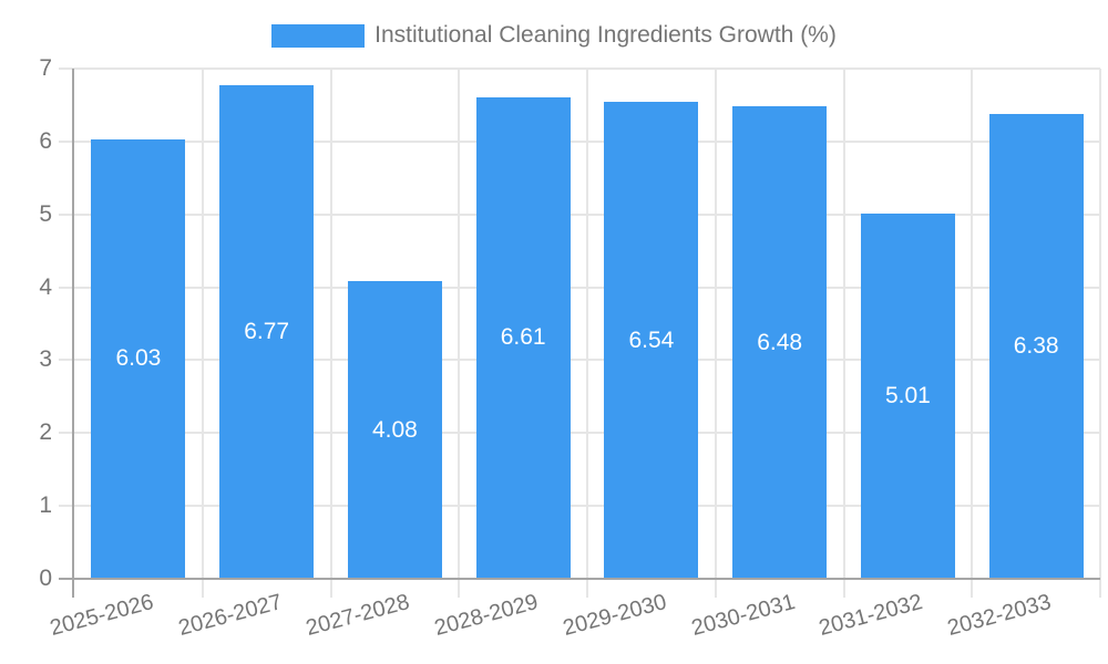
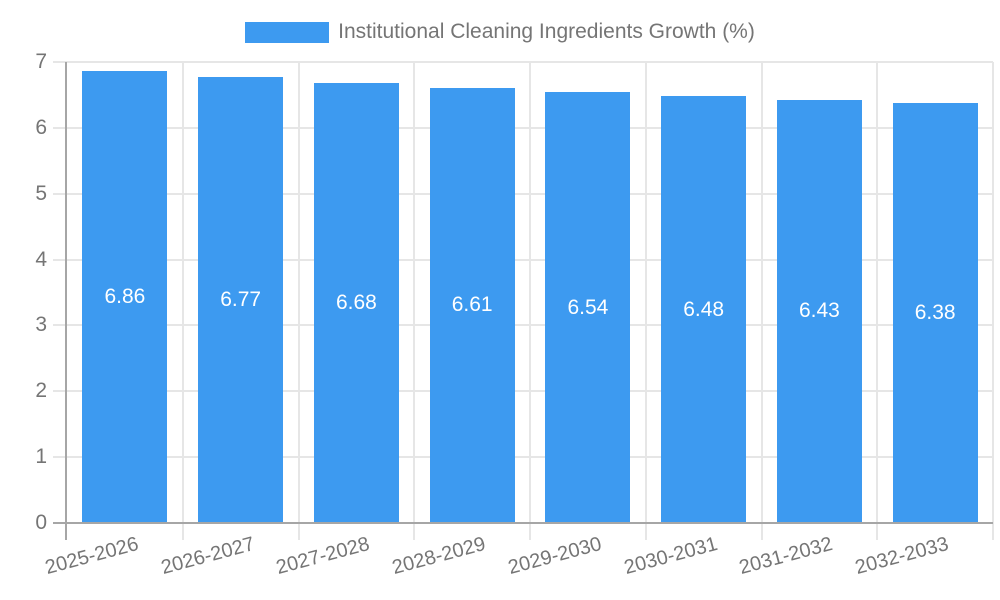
2025-2026: 6.03 -> 6.86
2027-2028: 4.08 -> 6.68
2031-2032: 5.01 -> 6.43
